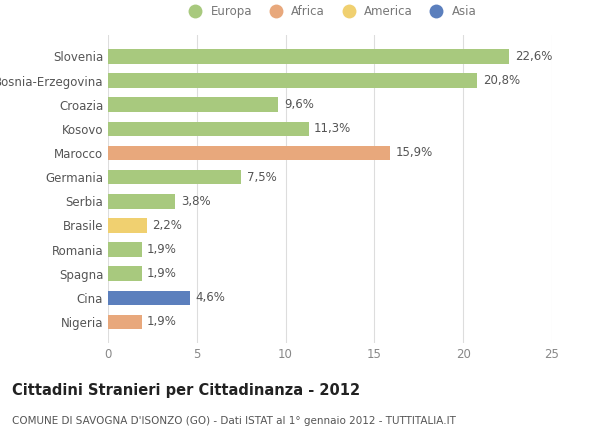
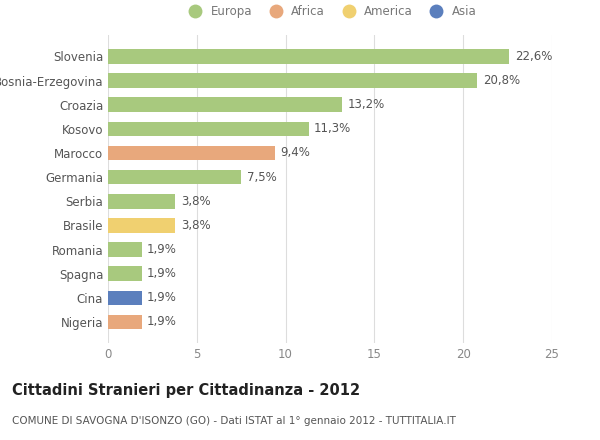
Croazia: 9,6% -> 13,2%
Marocco: 15,9% -> 9,4%
Brasile: 2,2% -> 3,8%
Cina: 4,6% -> 1,9%
